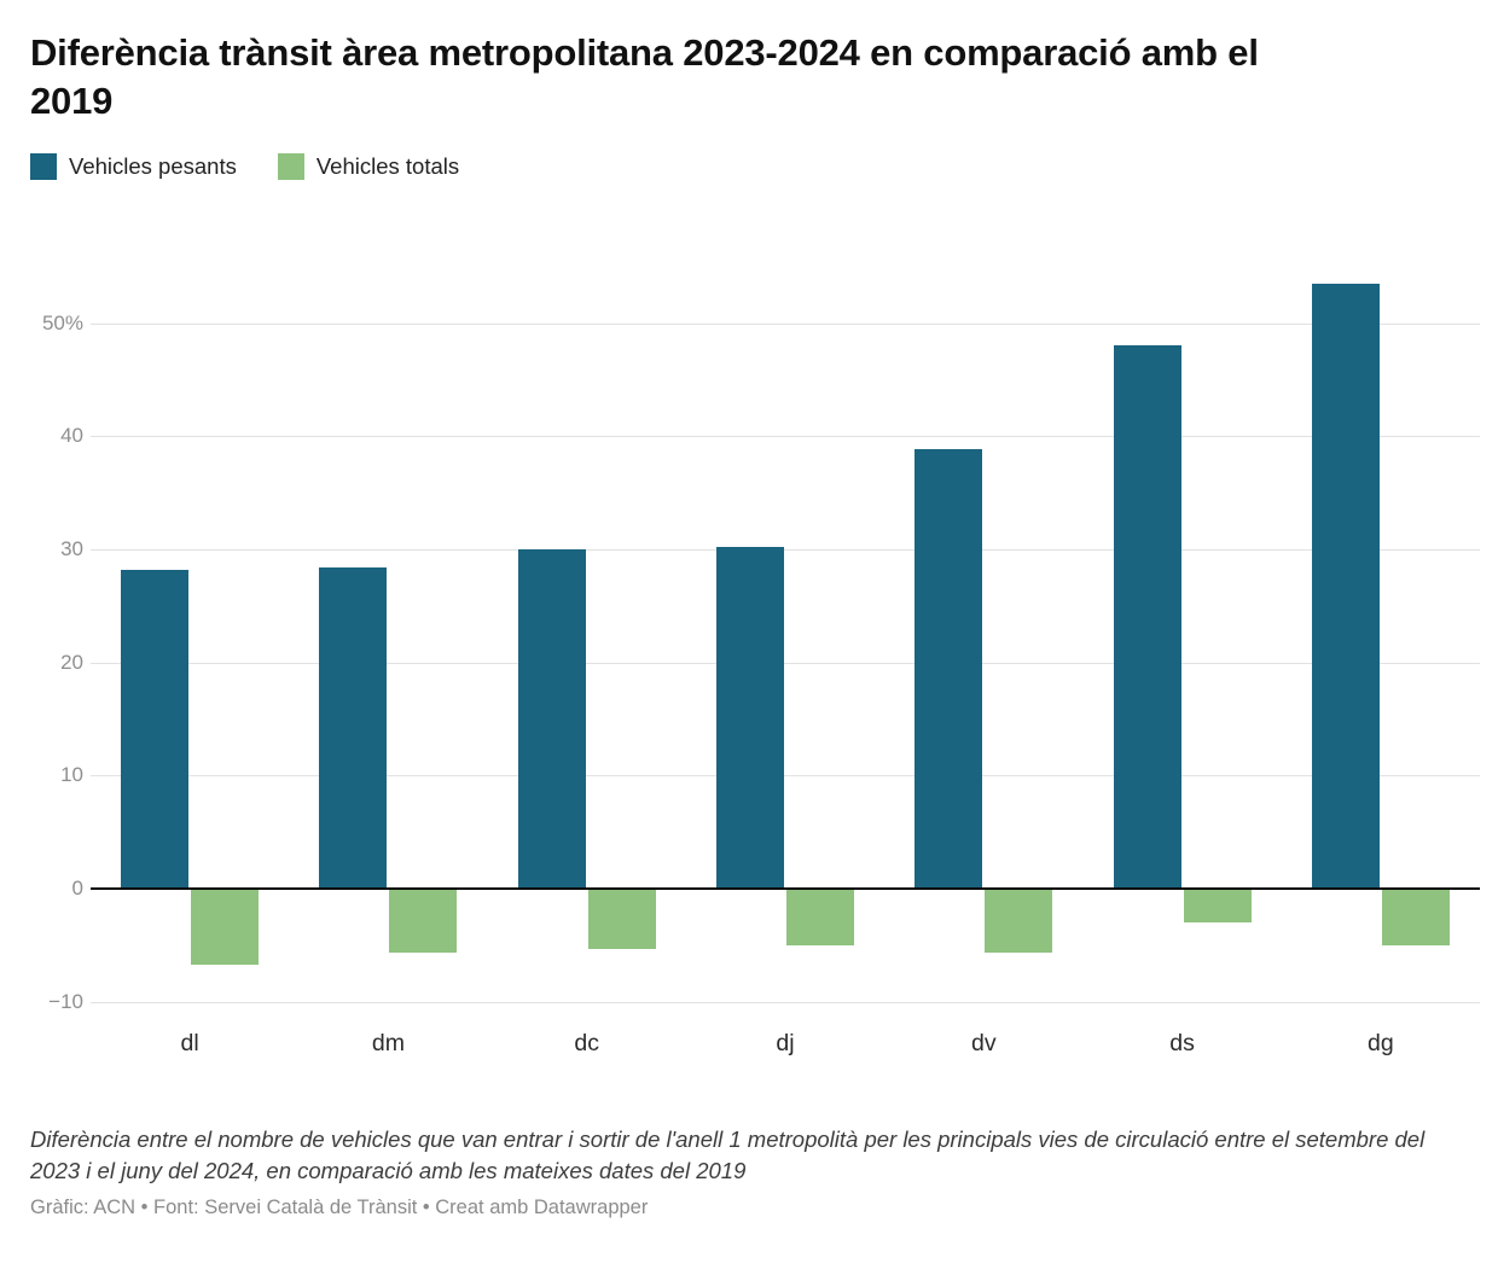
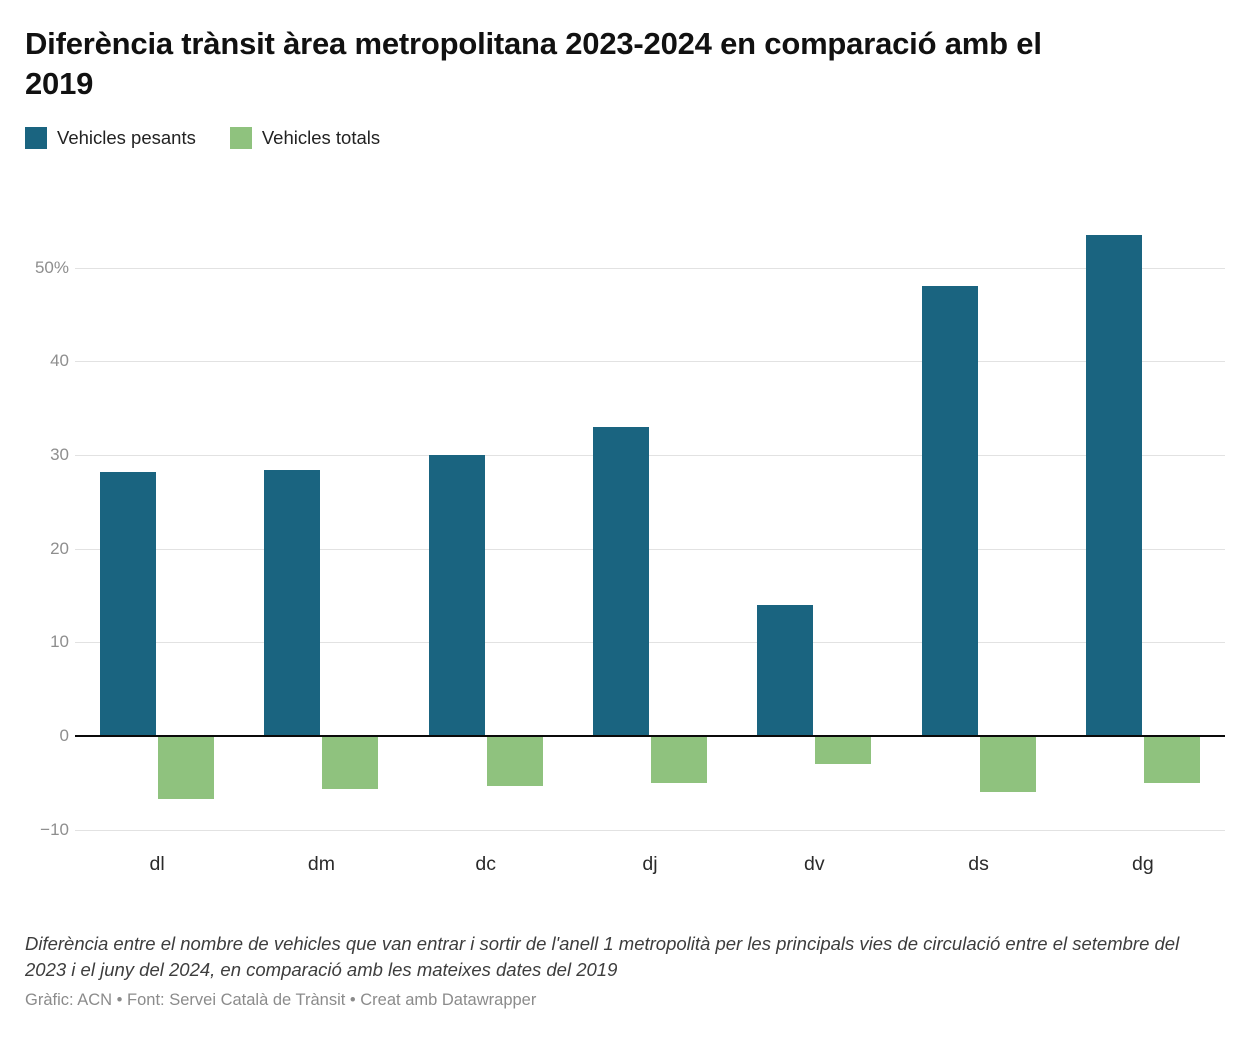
Vehicles pesants/dj: 30% -> 33%
Vehicles pesants/dv: 39% -> 14%
Vehicles totals/dv: -6% -> -3%
Vehicles totals/ds: -3% -> -6%
